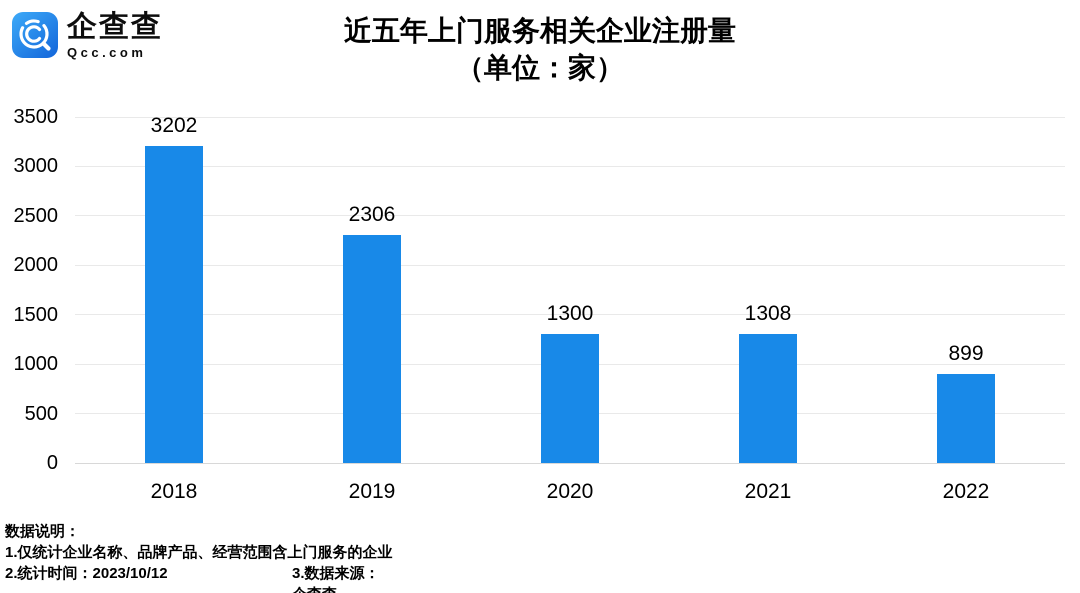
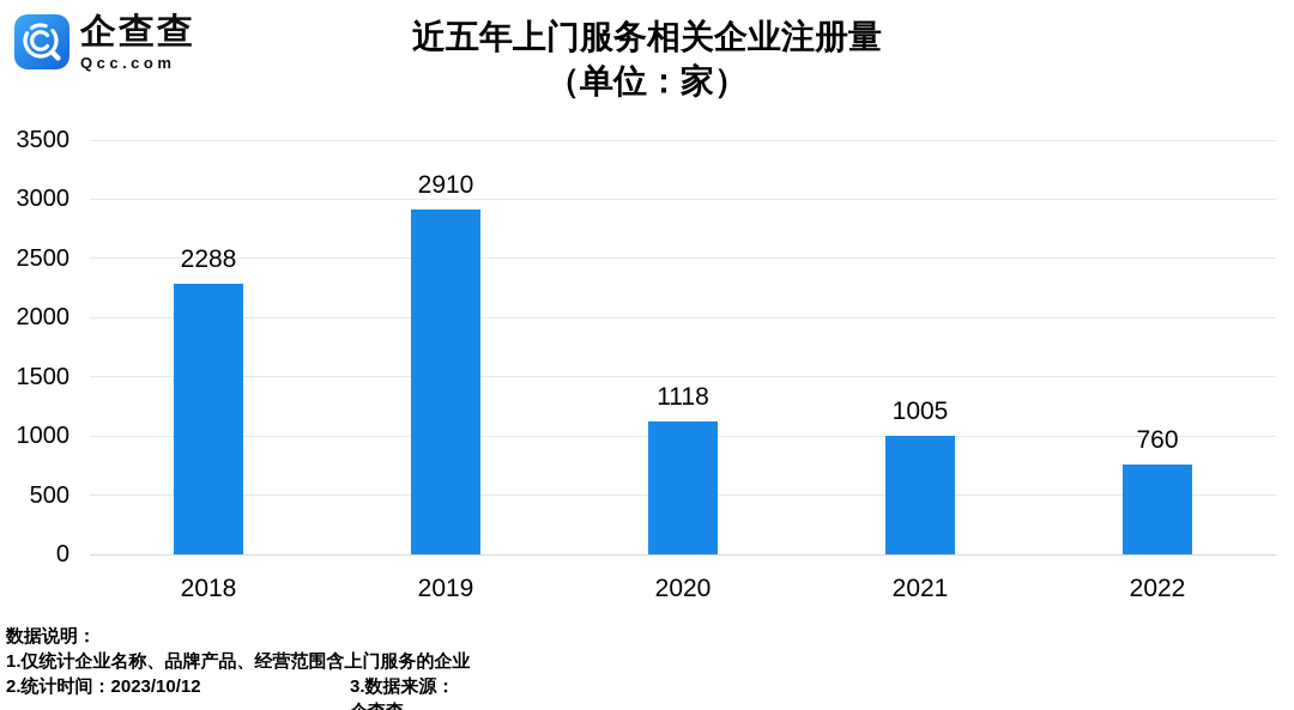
2018: 3202 -> 2288
2019: 2306 -> 2910
2020: 1300 -> 1118
2021: 1308 -> 1005
2022: 899 -> 760
